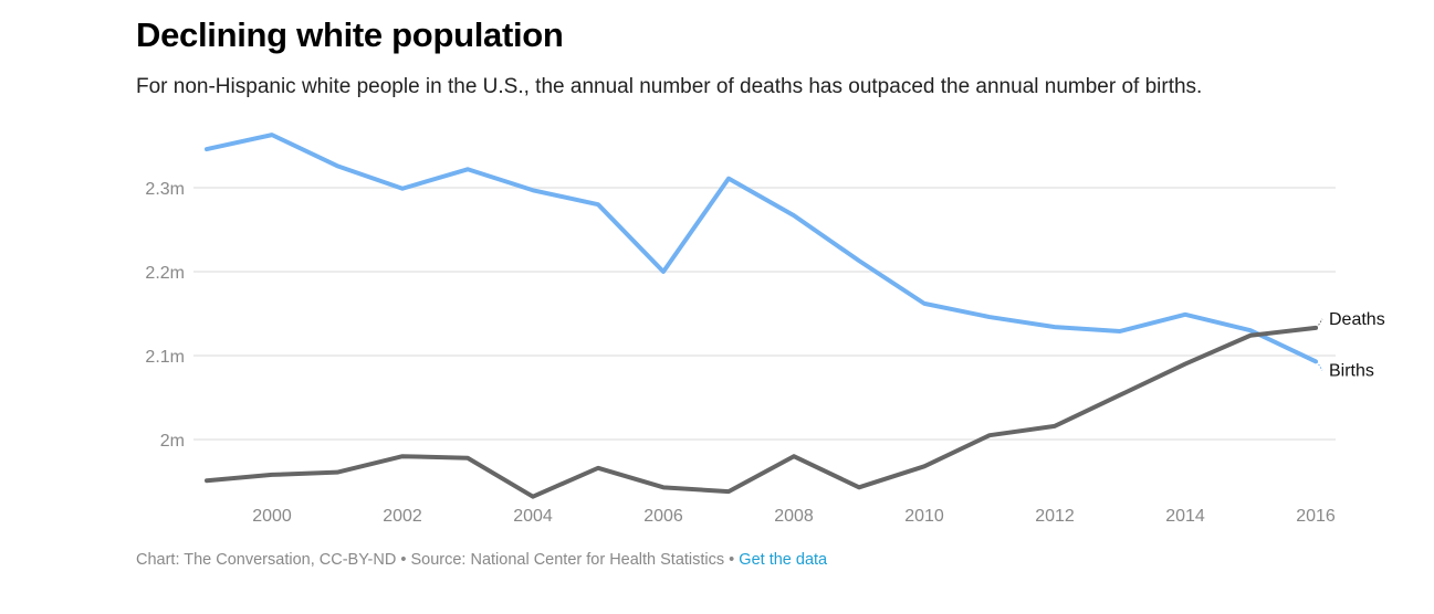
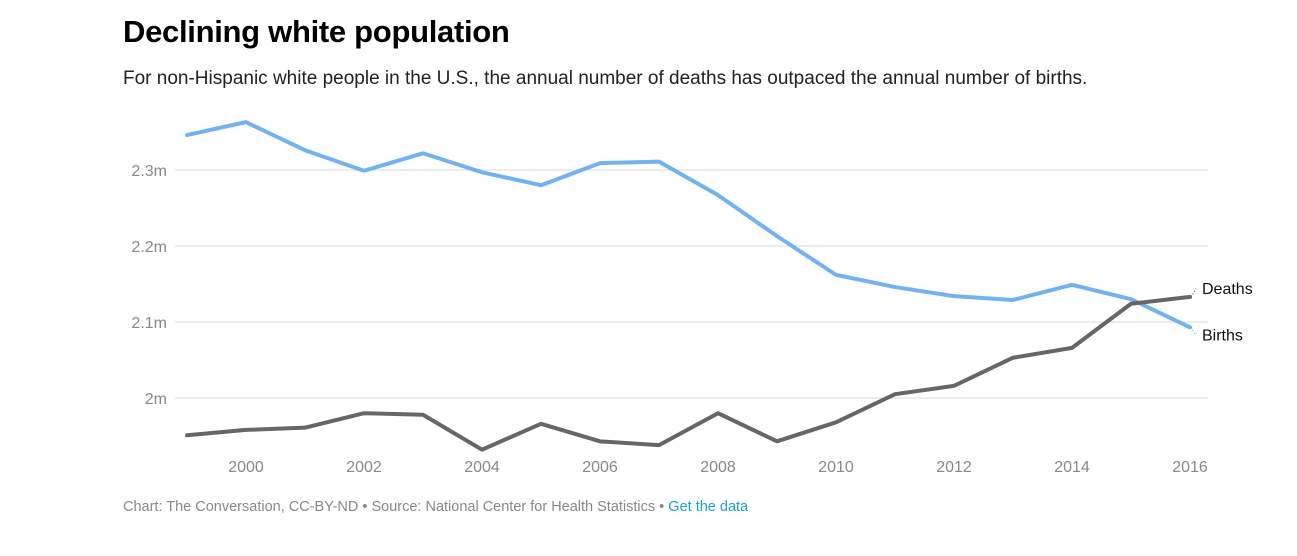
Births/2006: 2.20m -> 2.31m
Deaths/2014: 2.09m -> 2.07m
